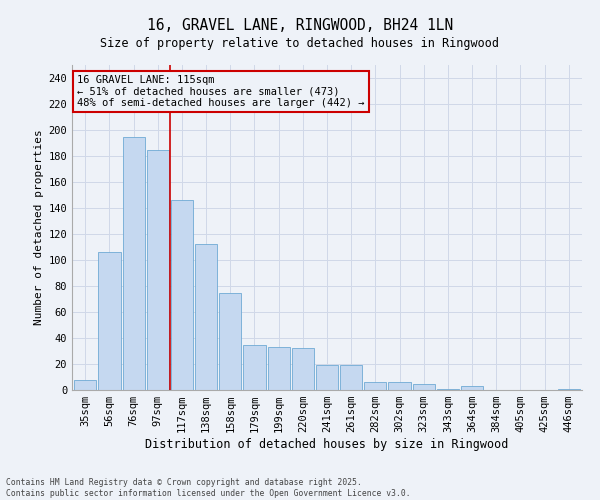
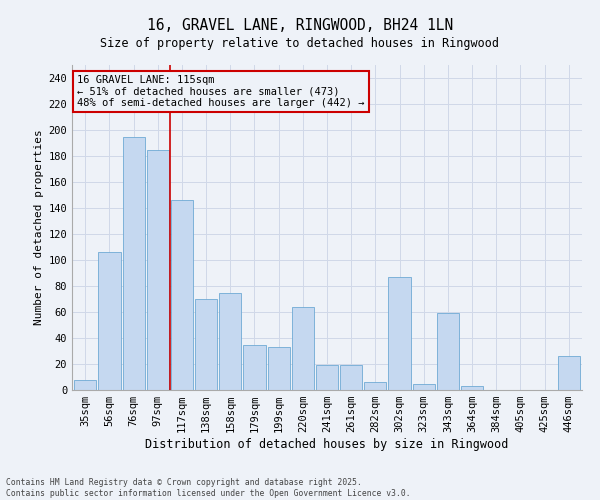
138sqm: 112 -> 70
220sqm: 32 -> 64
302sqm: 6 -> 87
343sqm: 1 -> 59
446sqm: 1 -> 26
